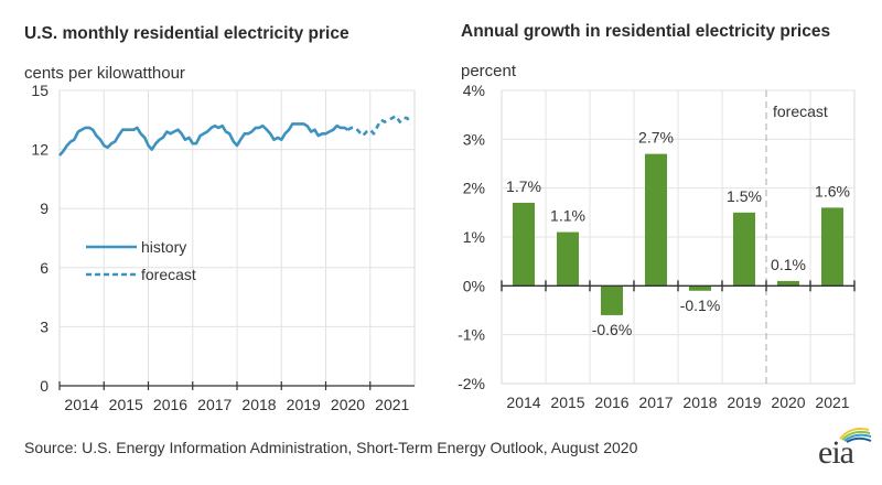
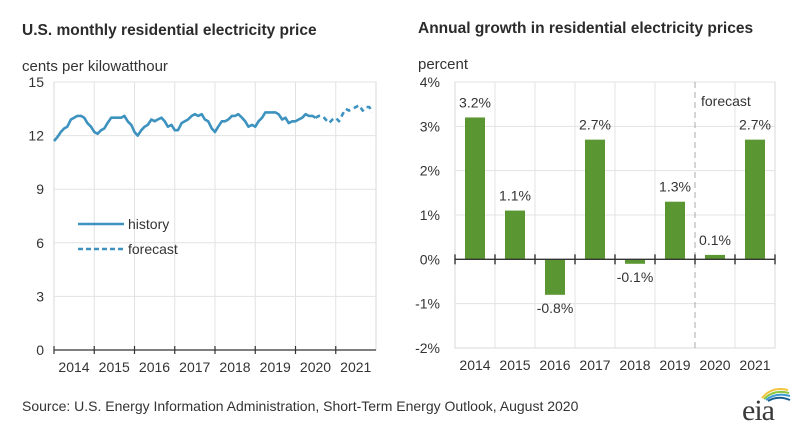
Annual growth in residential electricity prices/2014: 1.7% -> 3.2%
Annual growth in residential electricity prices/2016: -0.6% -> -0.8%
Annual growth in residential electricity prices/2019: 1.5% -> 1.3%
Annual growth in residential electricity prices/2021: 1.6% -> 2.7%
